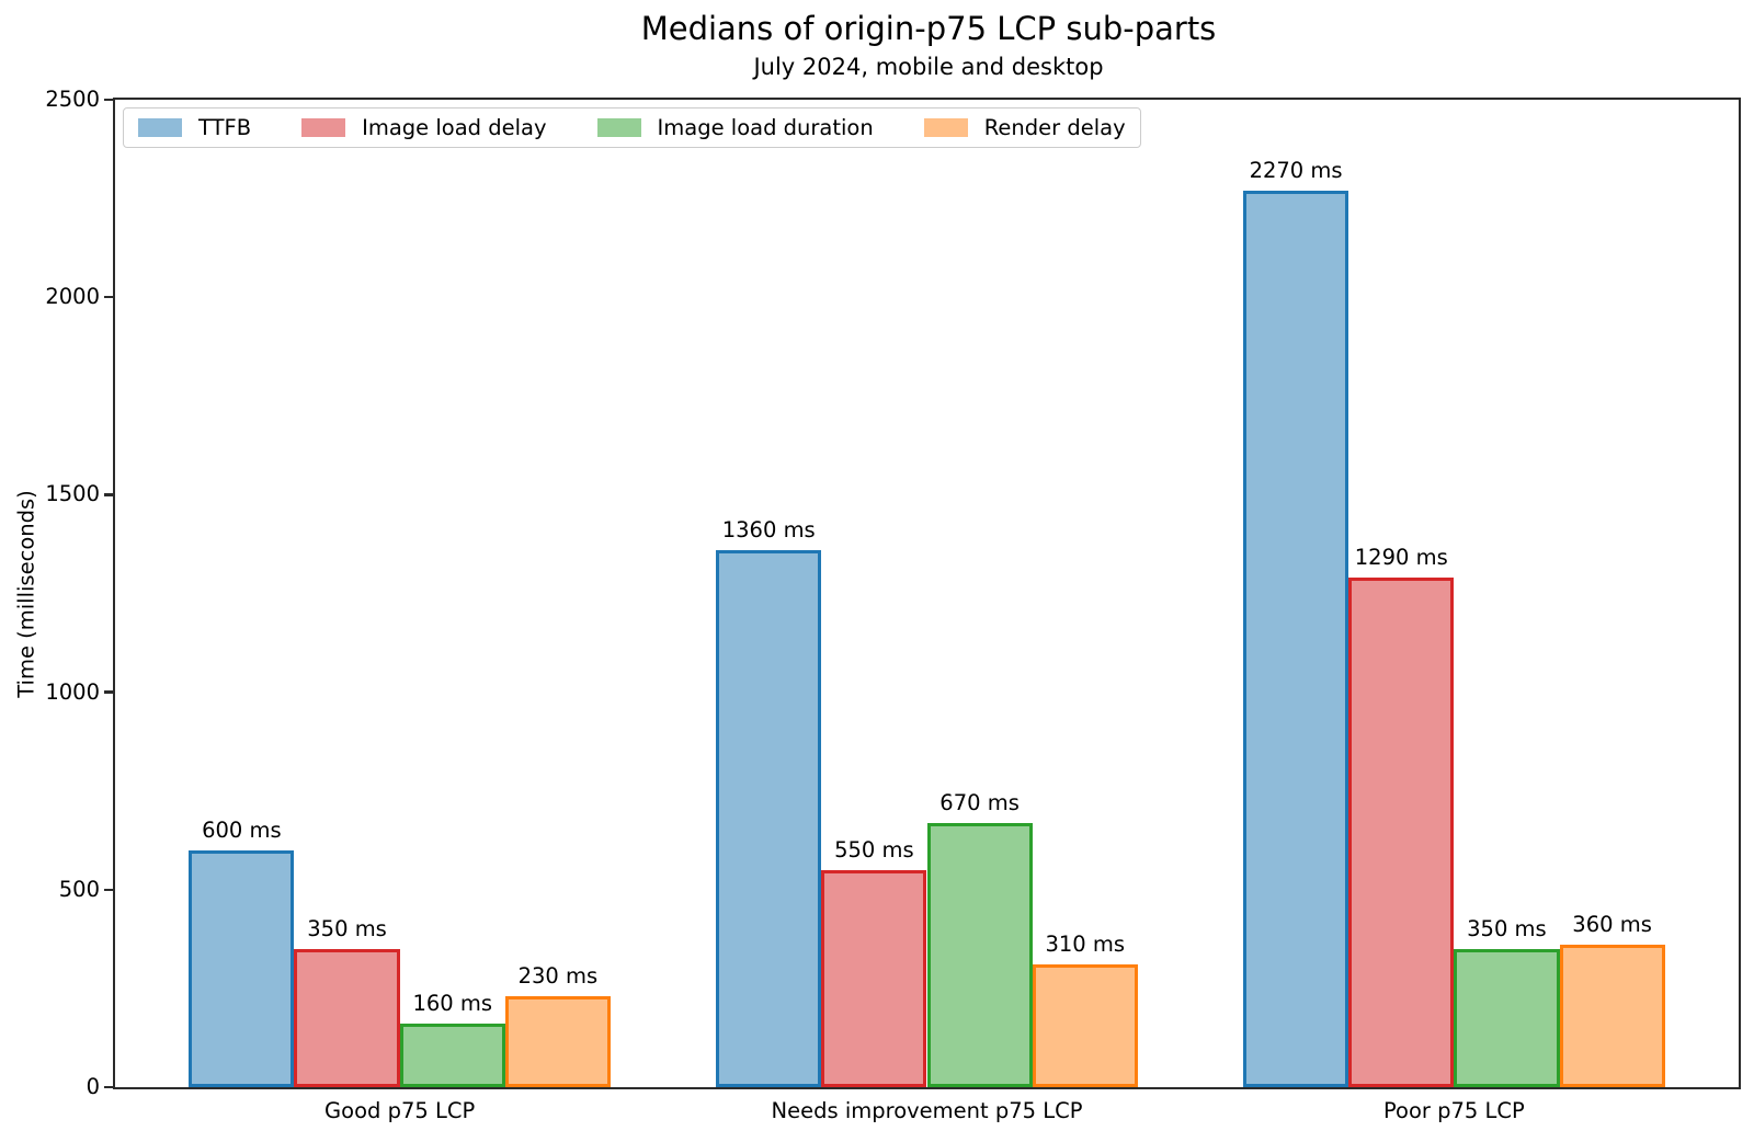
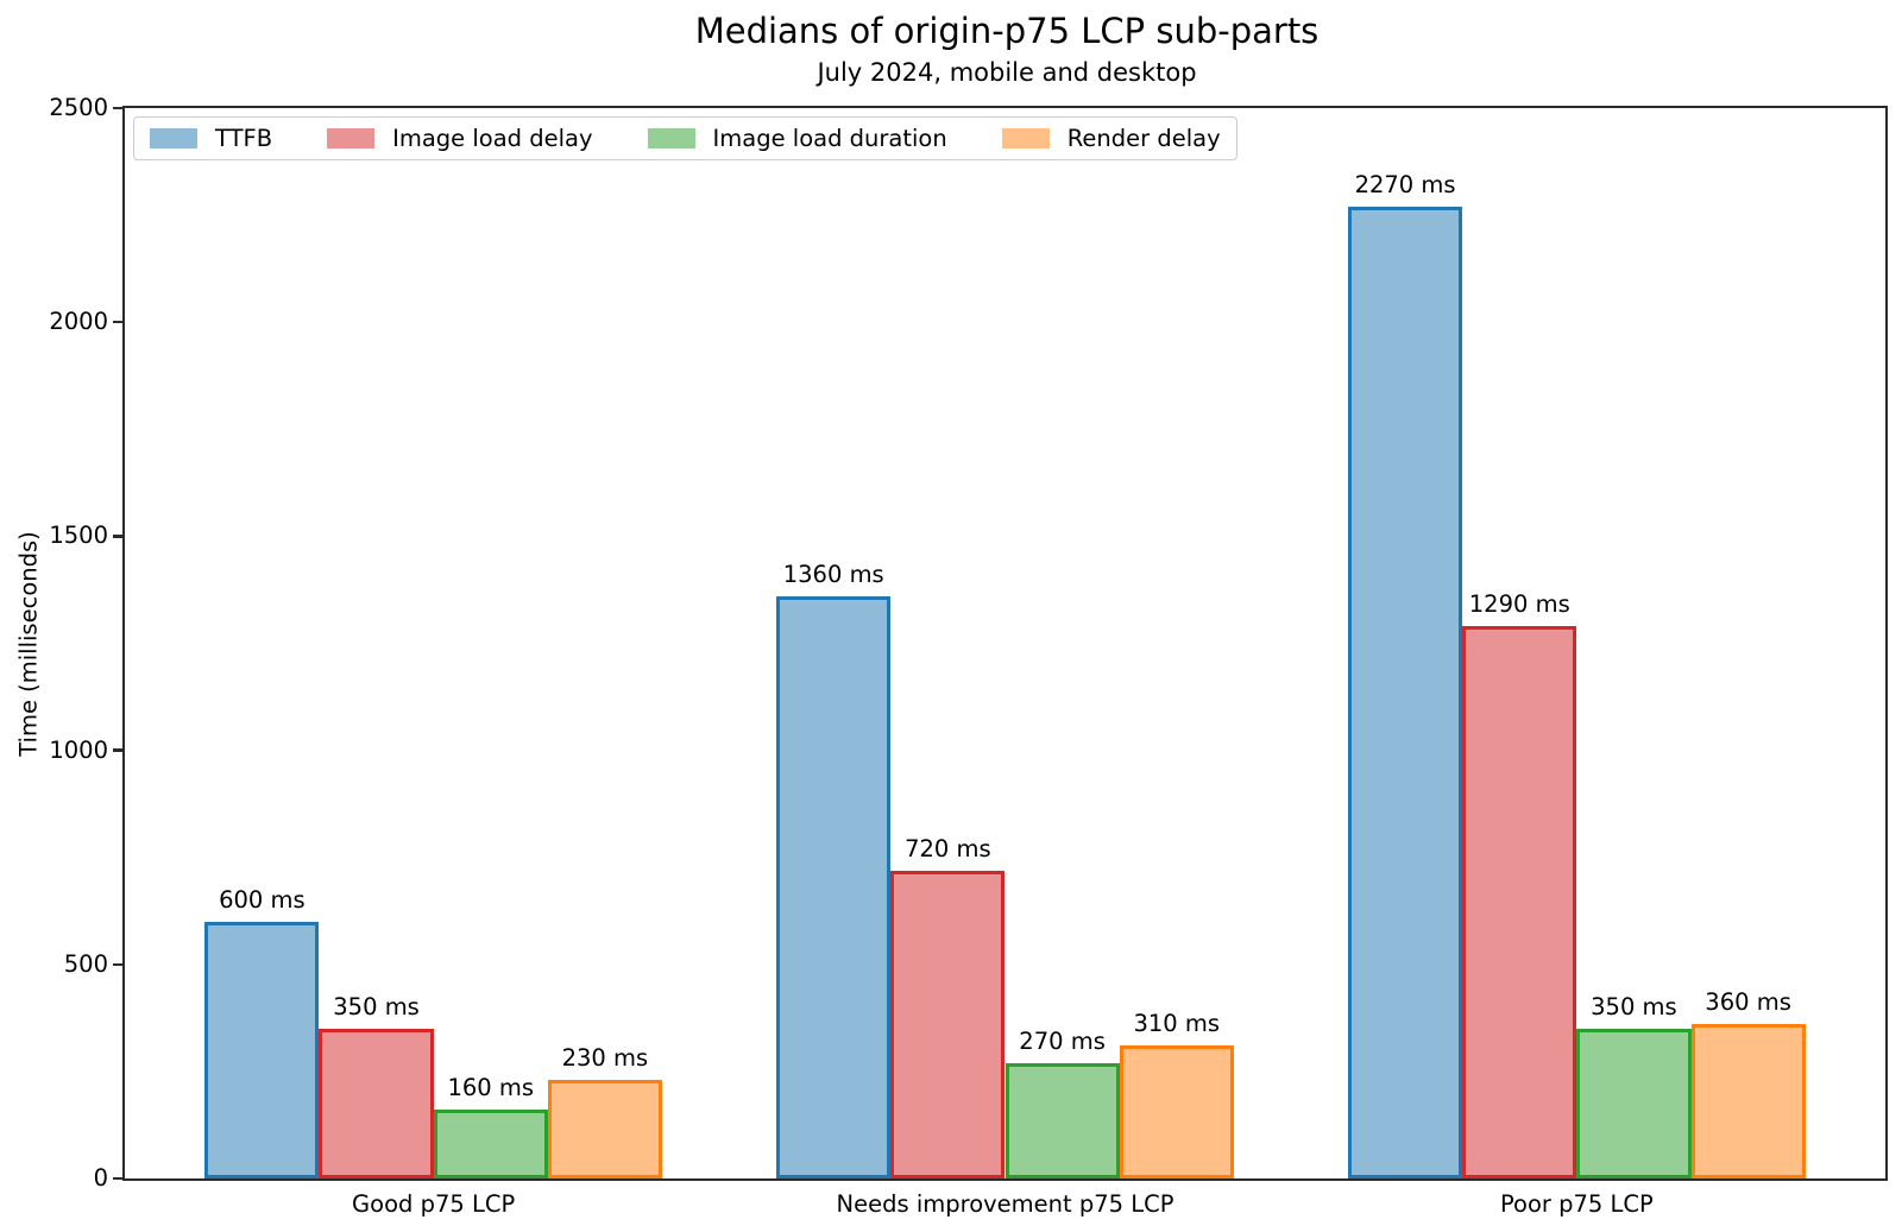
Image load delay/Needs improvement p75 LCP: 550 -> 720
Image load duration/Needs improvement p75 LCP: 670 -> 270
